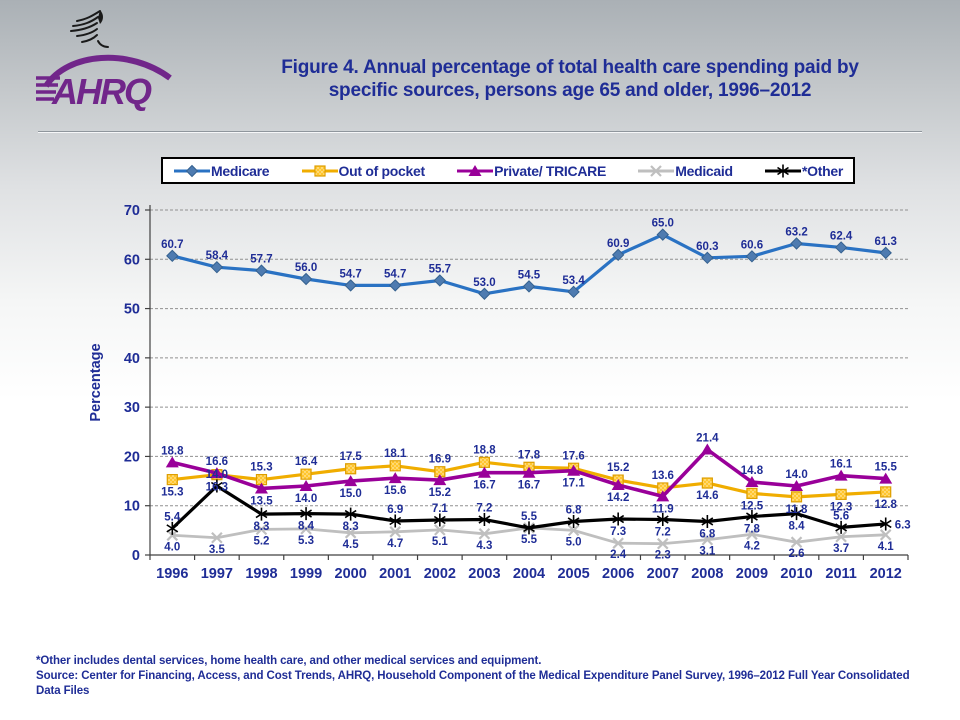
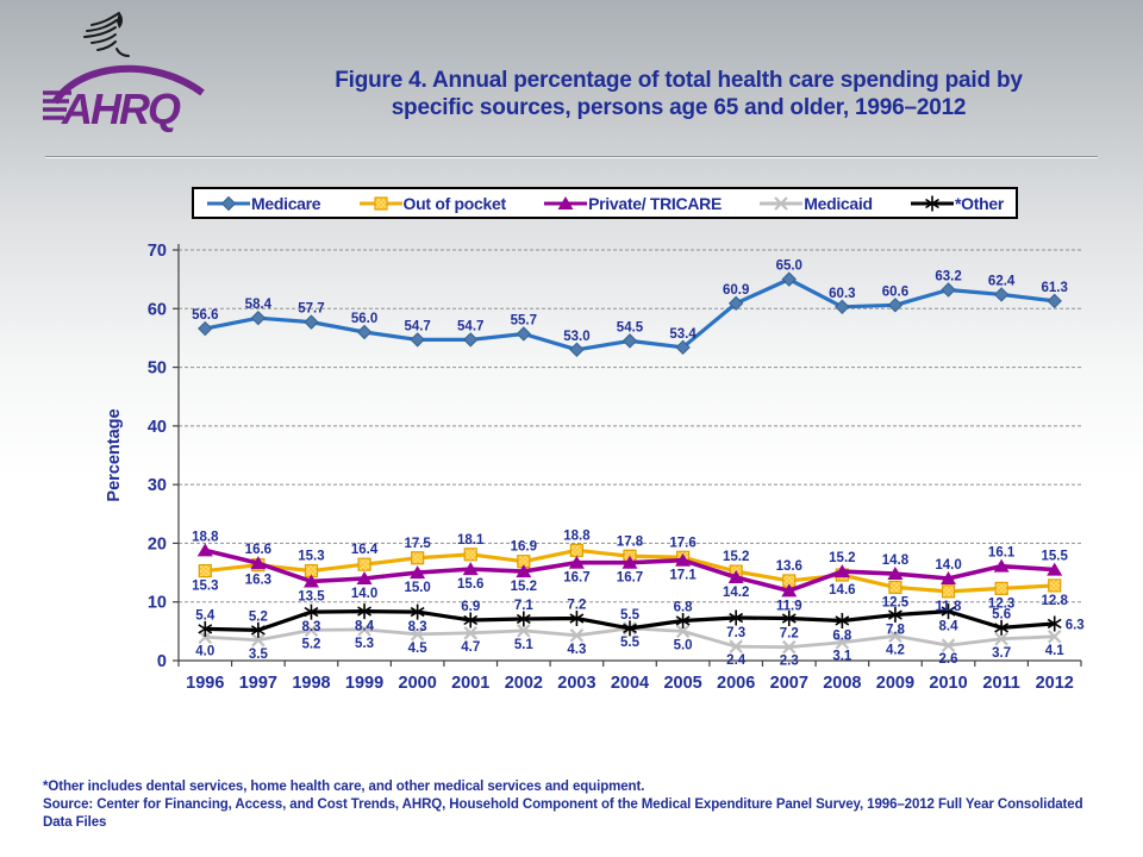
Medicare/1996: 60.7 -> 56.6
*Other/1997: 14.0 -> 5.2
Private/ TRICARE/2008: 21.4 -> 15.2
